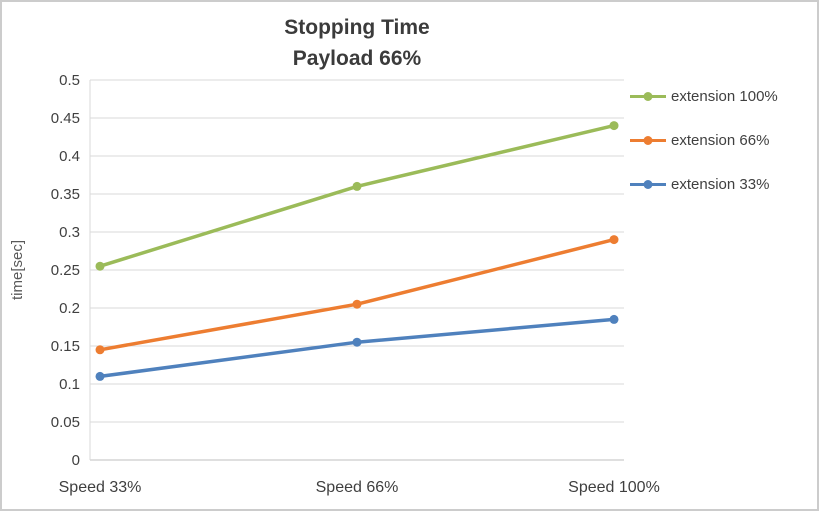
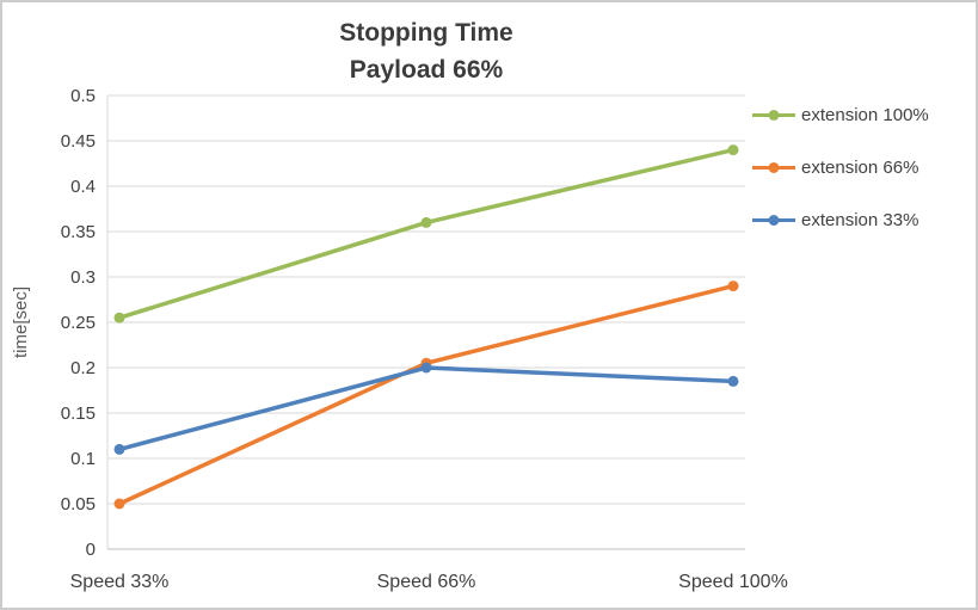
extension 66%/Speed 33%: 0.14 -> 0.05
extension 33%/Speed 66%: 0.15 -> 0.20
